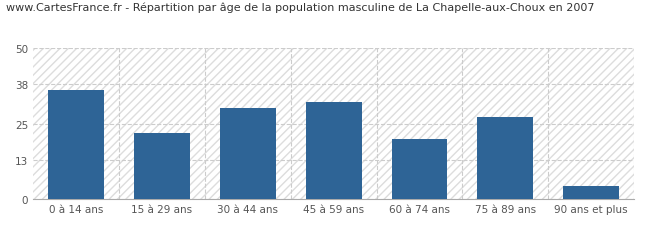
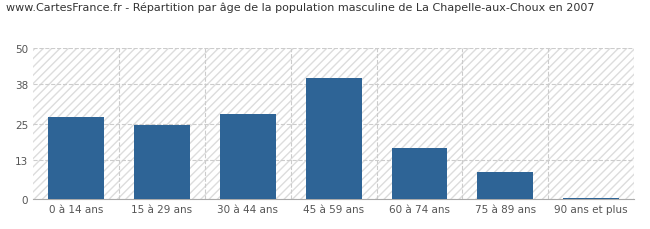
0 à 14 ans: 36.0 -> 27.0
15 à 29 ans: 22.0 -> 24.5
30 à 44 ans: 30.0 -> 28.0
45 à 59 ans: 32.0 -> 40.0
60 à 74 ans: 20.0 -> 17.0
75 à 89 ans: 27.0 -> 9.0
90 ans et plus: 4.5 -> 0.5
